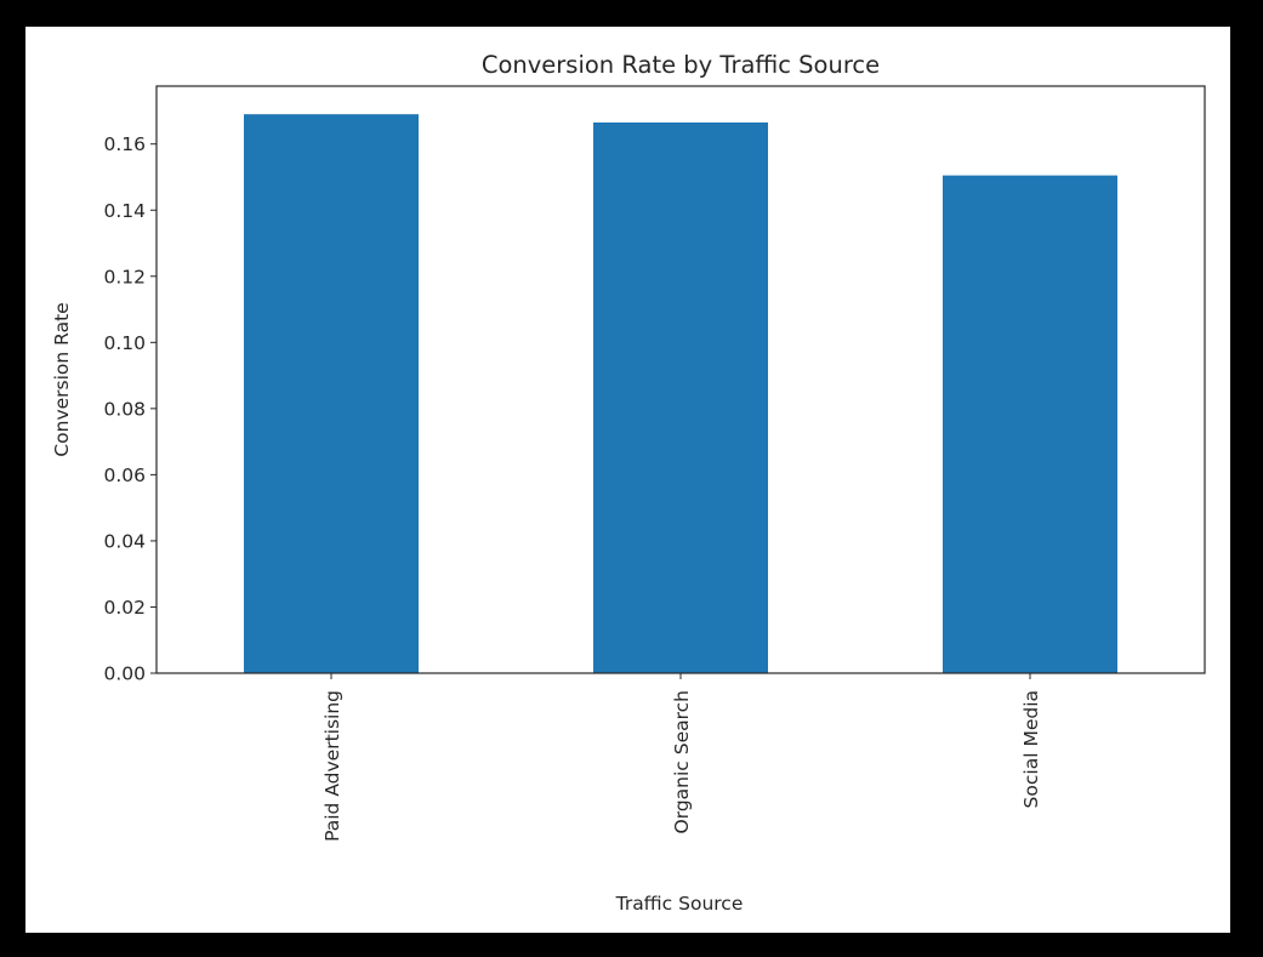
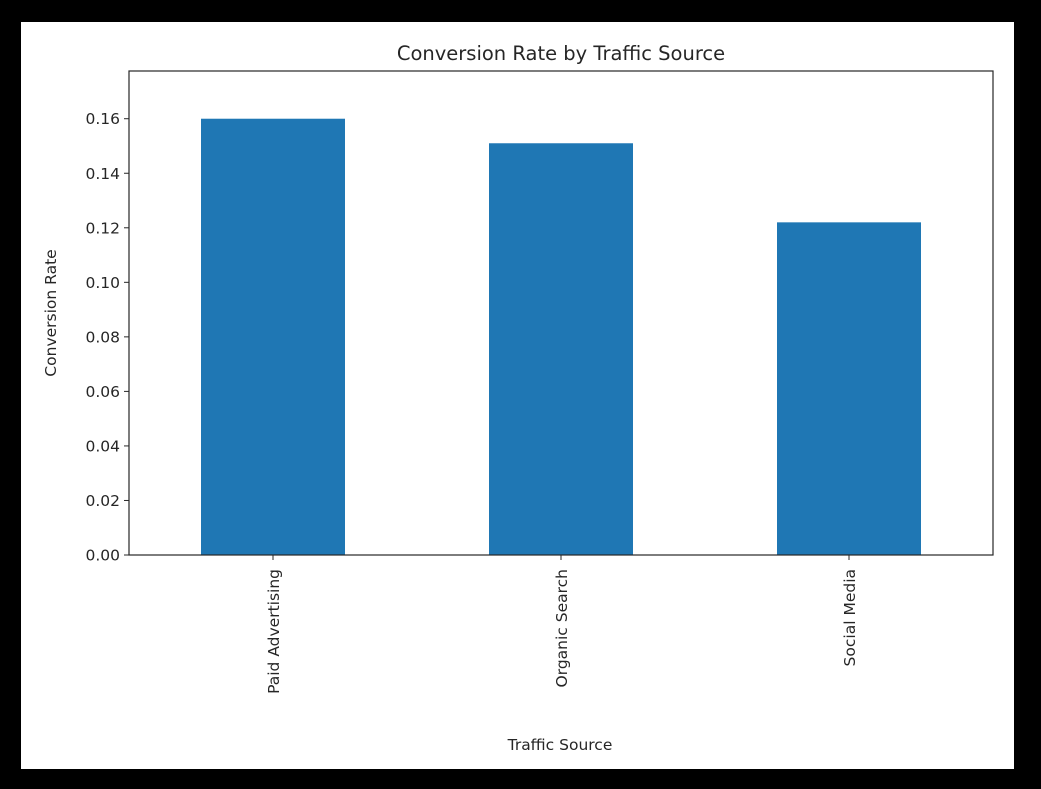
Paid Advertising: 0.169 -> 0.160
Organic Search: 0.167 -> 0.151
Social Media: 0.150 -> 0.122
